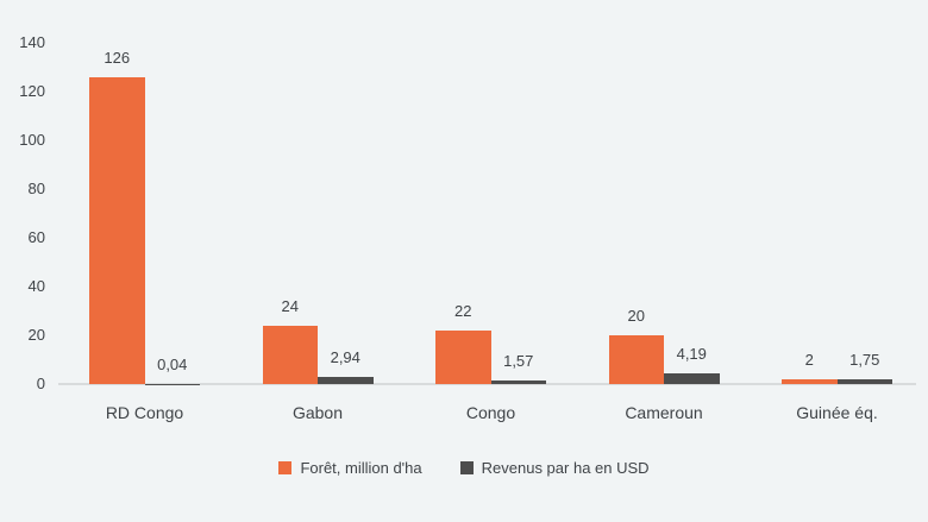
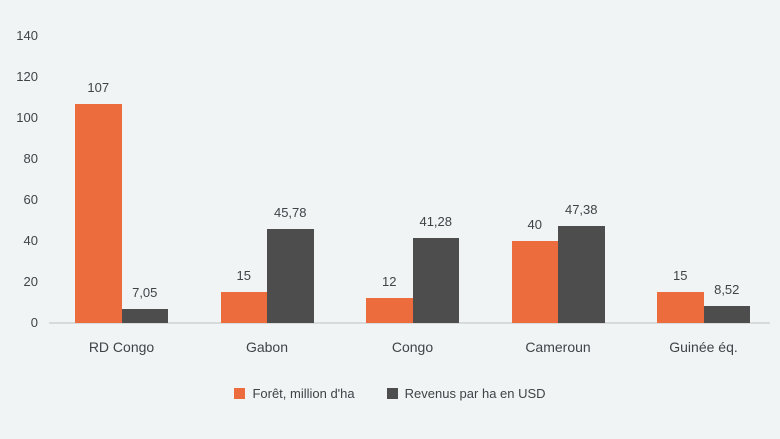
Forêt, million d'ha/RD Congo: 126 -> 107
Revenus par ha en USD/RD Congo: 0,04 -> 7,05
Forêt, million d'ha/Gabon: 24 -> 15
Revenus par ha en USD/Gabon: 2,94 -> 45,78
Forêt, million d'ha/Congo: 22 -> 12
Revenus par ha en USD/Congo: 1,57 -> 41,28
Forêt, million d'ha/Cameroun: 20 -> 40
Revenus par ha en USD/Cameroun: 4,19 -> 47,38
Forêt, million d'ha/Guinée éq.: 2 -> 15
Revenus par ha en USD/Guinée éq.: 1,75 -> 8,52
